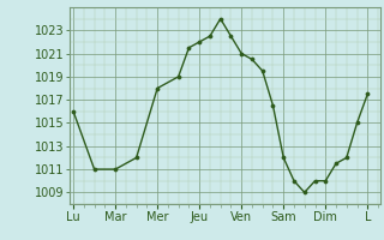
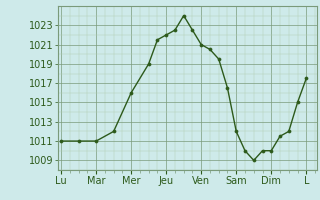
Lu: 1016.0 -> 1011.0
Mer: 1018.0 -> 1016.0
